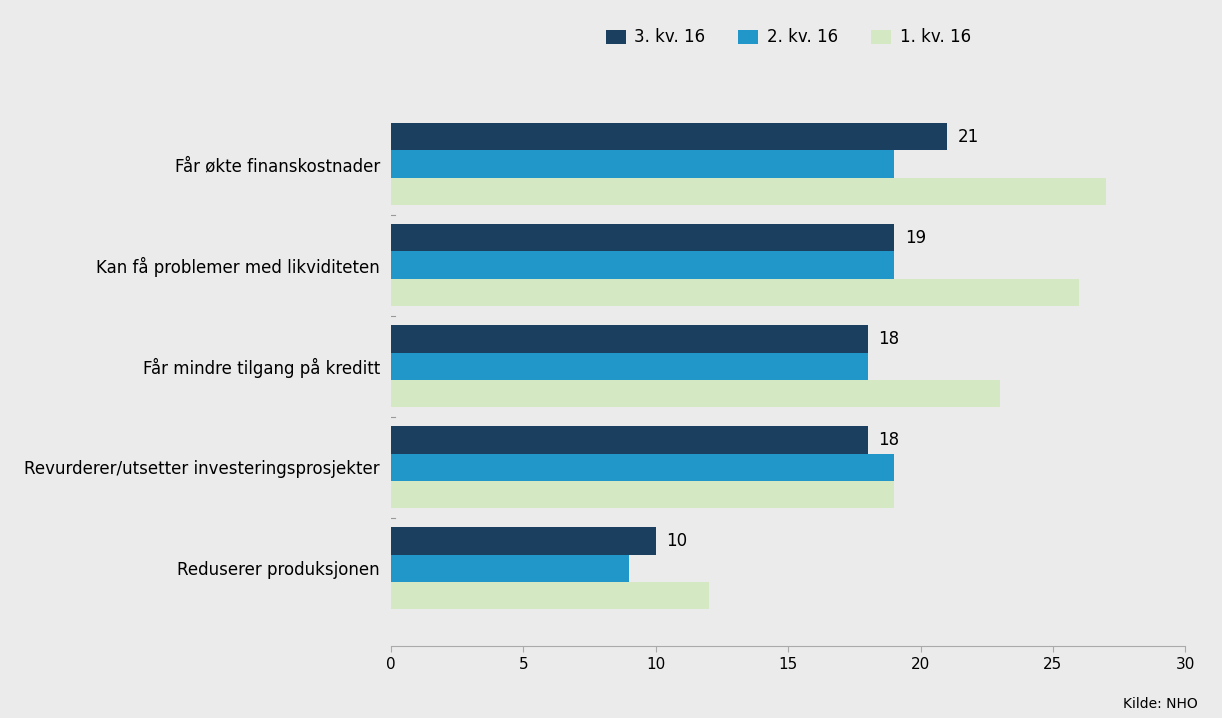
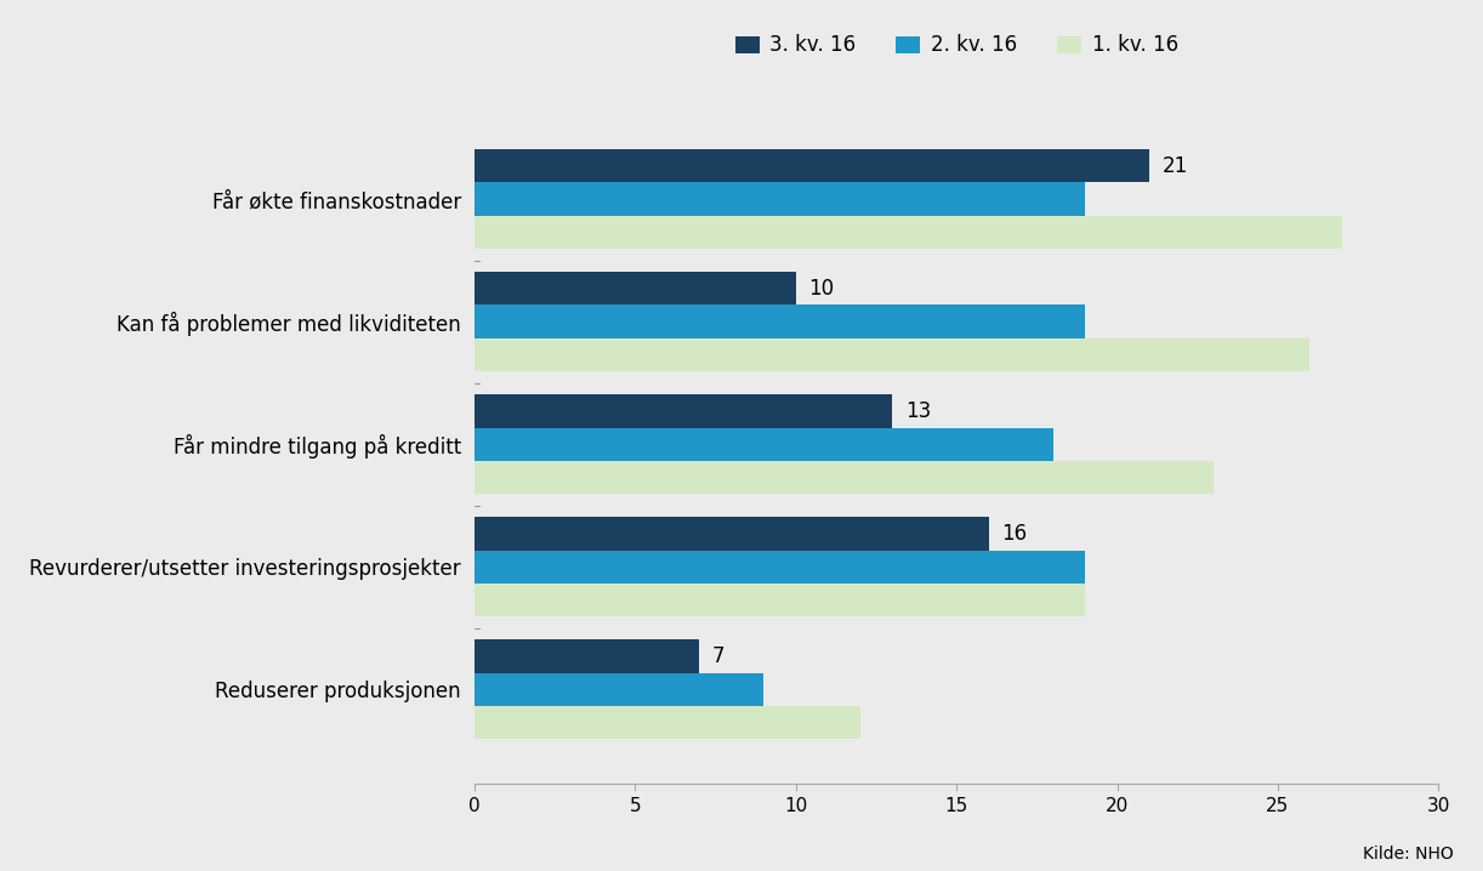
3. kv. 16/Kan få problemer med likviditeten: 19 -> 10
3. kv. 16/Får mindre tilgang på kreditt: 18 -> 13
3. kv. 16/Revurderer/utsetter investeringsprosjekter: 18 -> 16
3. kv. 16/Reduserer produksjonen: 10 -> 7
